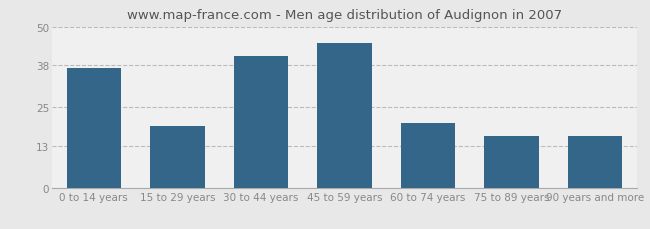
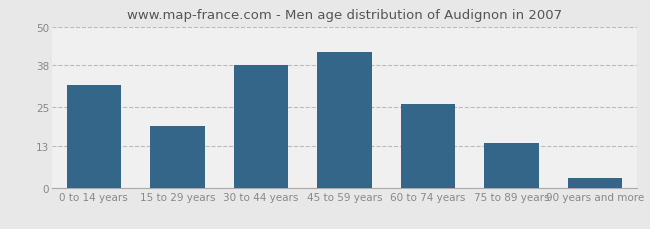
0 to 14 years: 37 -> 32
30 to 44 years: 41 -> 38
45 to 59 years: 45 -> 42
60 to 74 years: 20 -> 26
75 to 89 years: 16 -> 14
90 years and more: 16 -> 3
